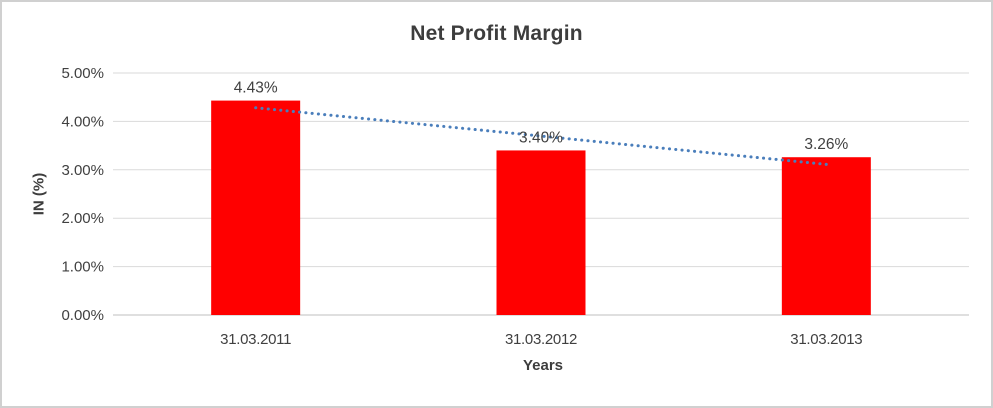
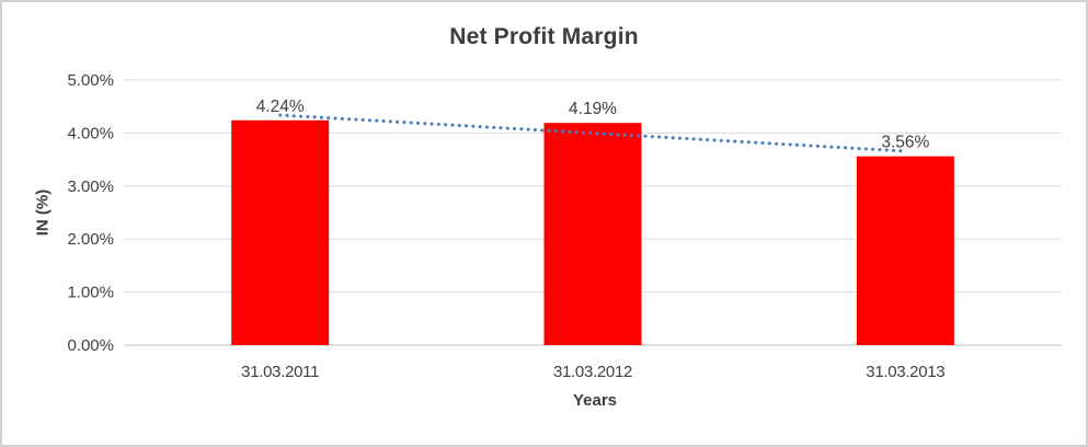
31.03.2011: 4.43% -> 4.24%
31.03.2012: 3.40% -> 4.19%
31.03.2013: 3.26% -> 3.56%
